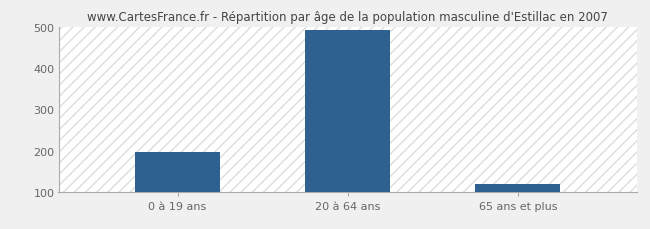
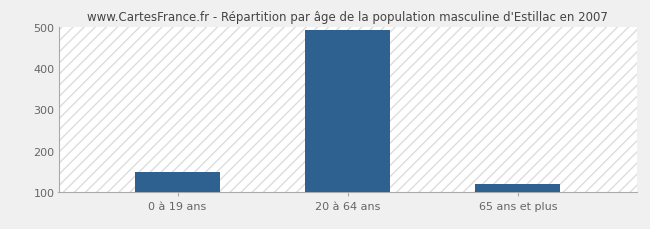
0 à 19 ans: 197 -> 150
